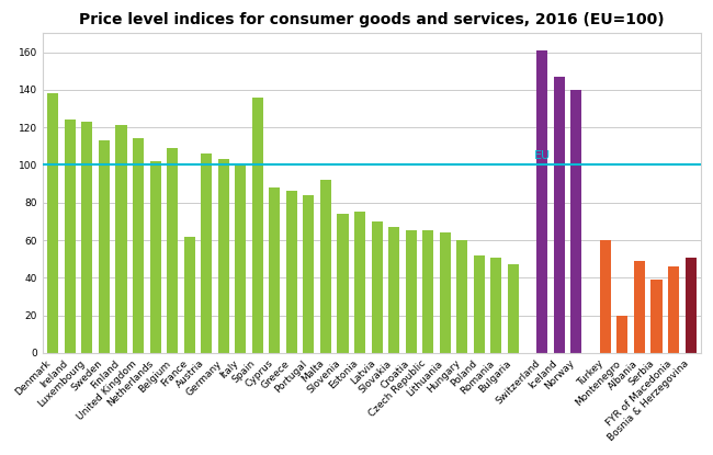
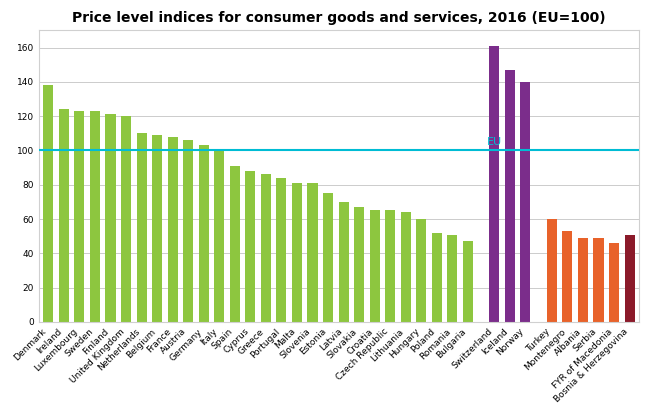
Sweden: 113 -> 123
United Kingdom: 114 -> 120
Netherlands: 102 -> 110
France: 62 -> 108
Spain: 136 -> 91
Malta: 92 -> 81
Slovenia: 74 -> 81
Montenegro: 20 -> 53
Serbia: 39 -> 49
